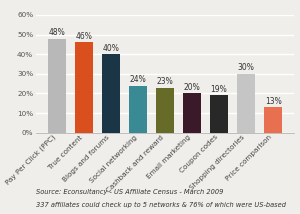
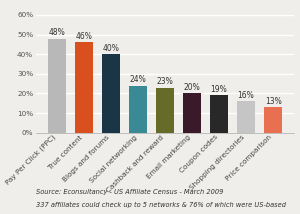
Shopping directories: 30% -> 16%
